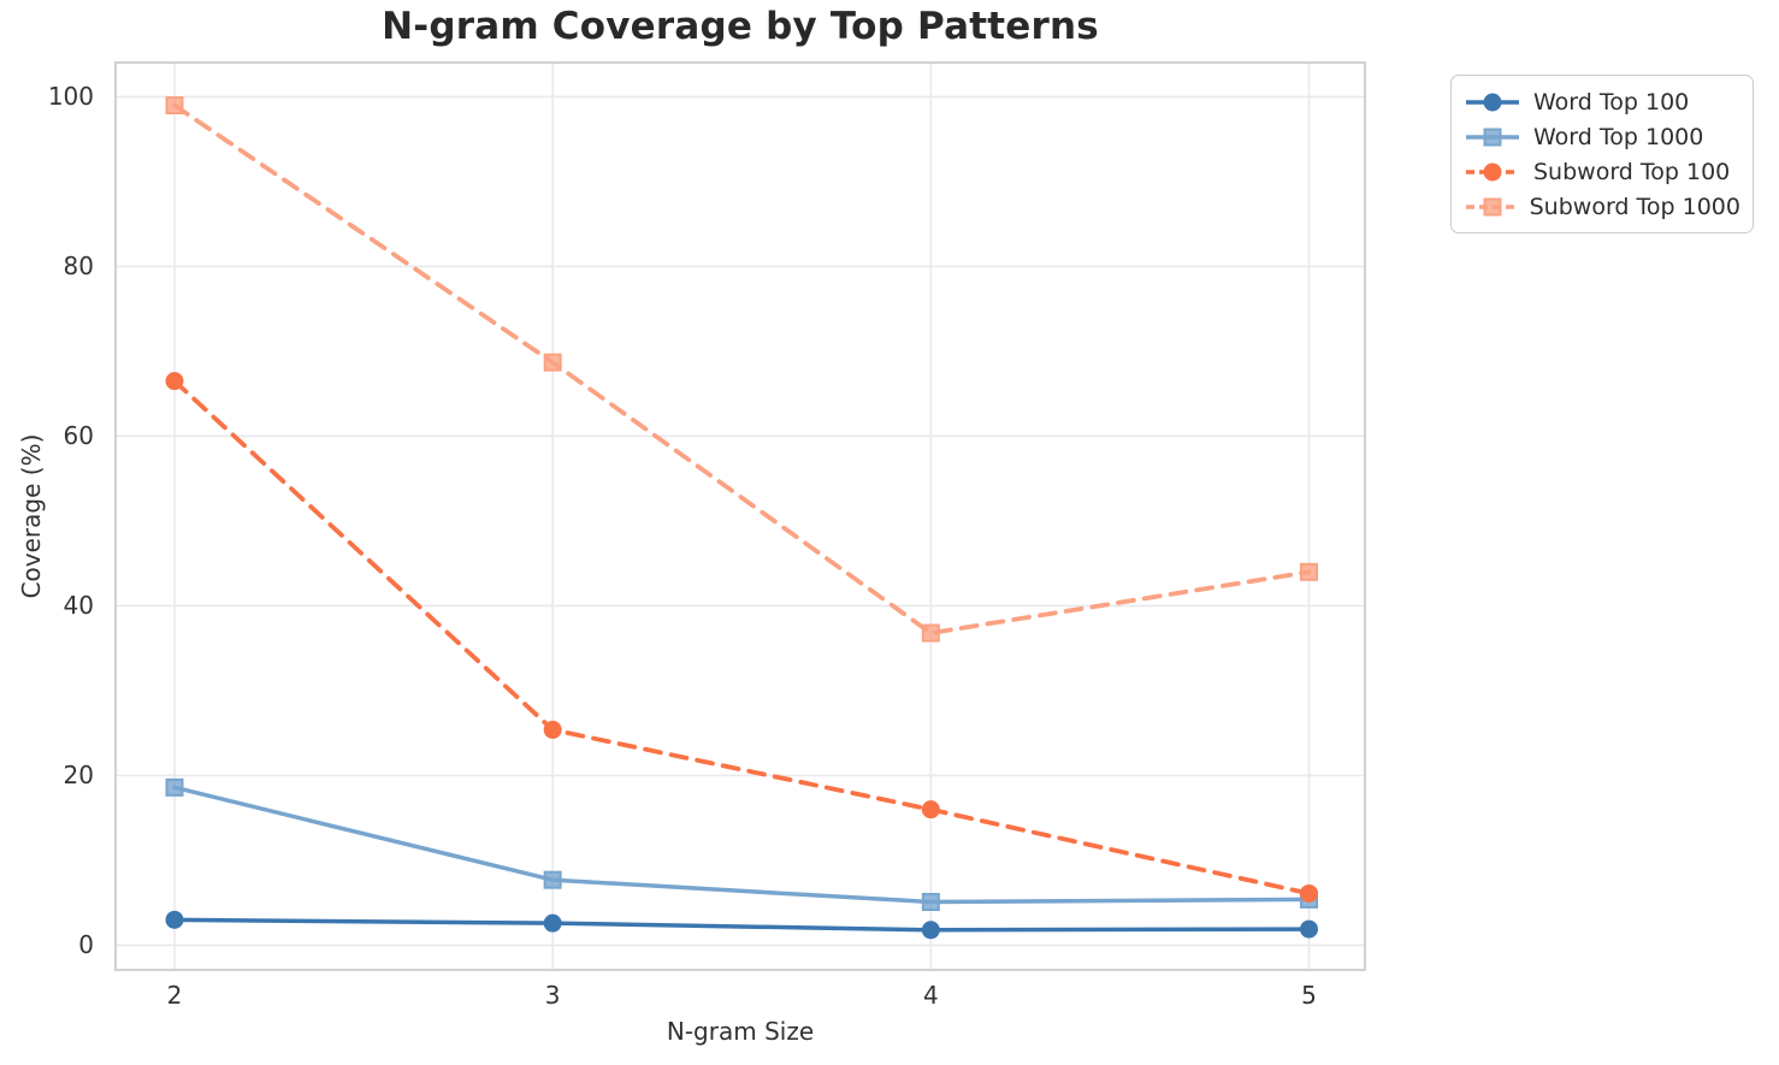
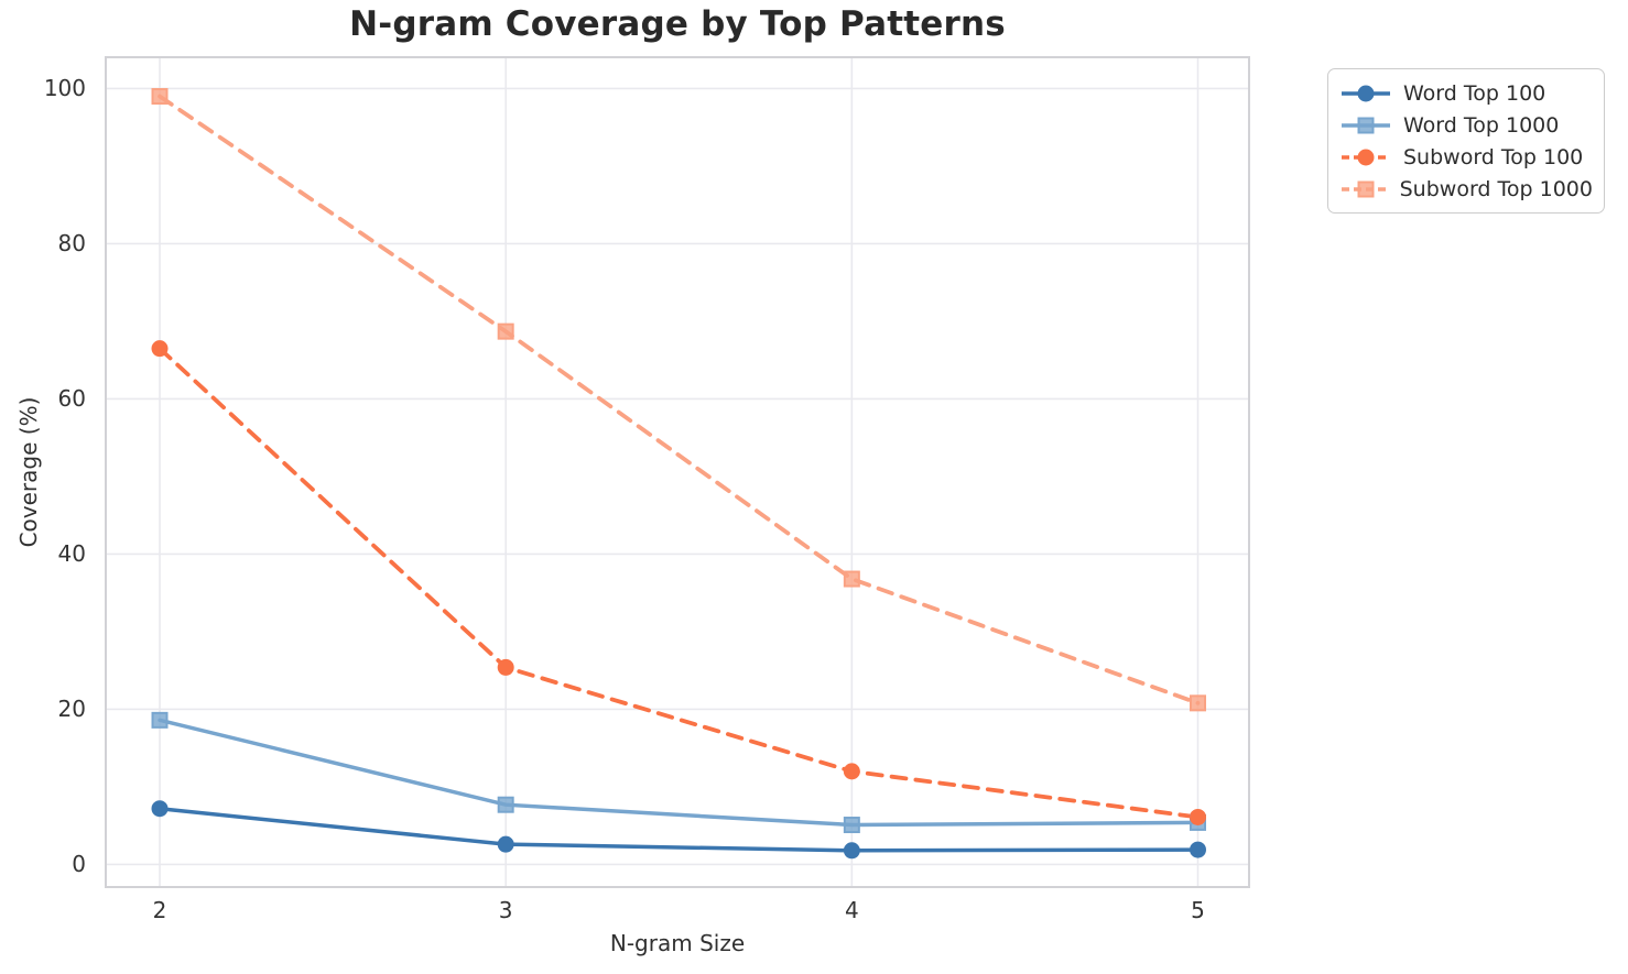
Word Top 100/2: 3 -> 7
Subword Top 100/4: 16 -> 12
Subword Top 1000/5: 44 -> 21
